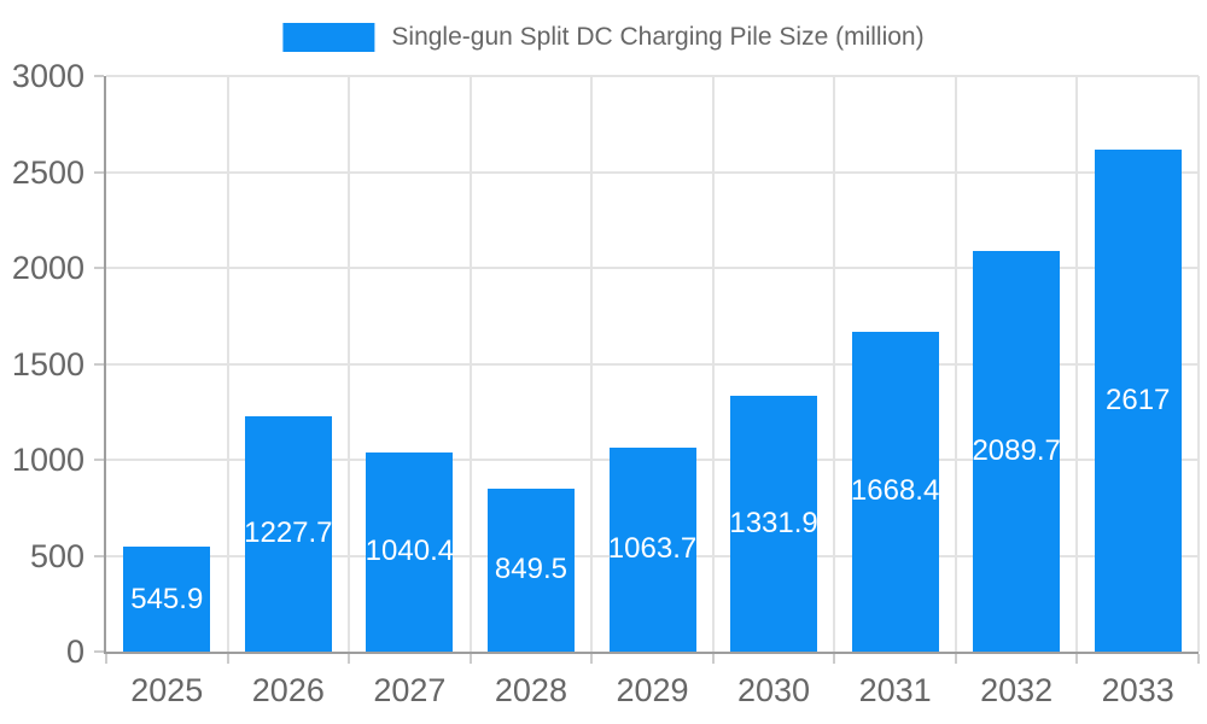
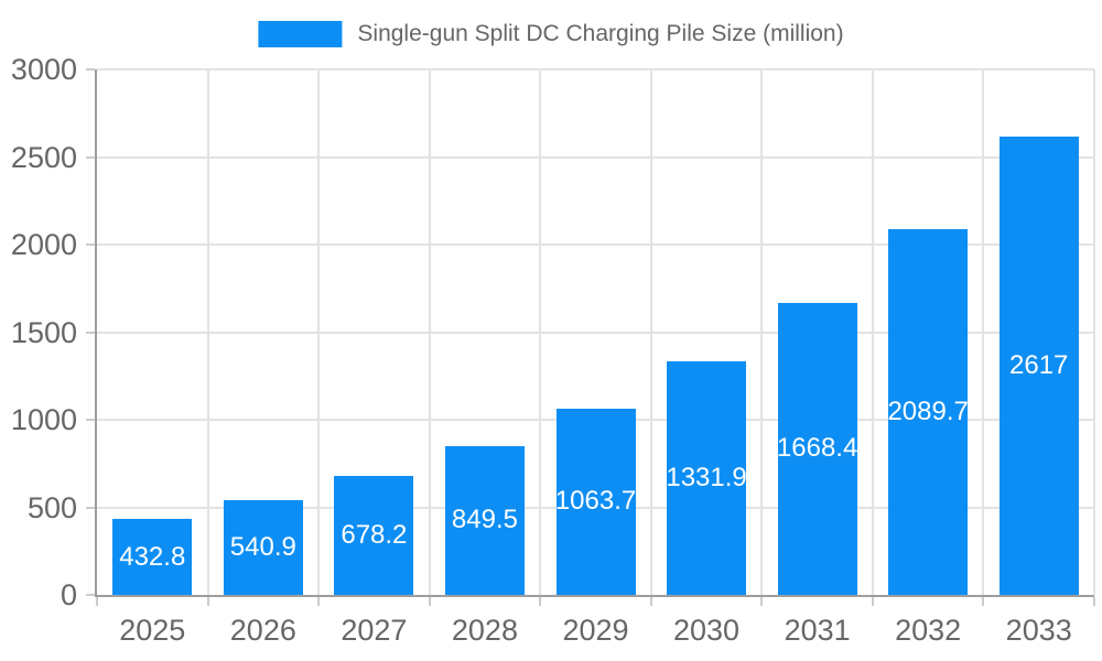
2025: 545.9 -> 432.8
2026: 1227.7 -> 540.9
2027: 1040.4 -> 678.2
